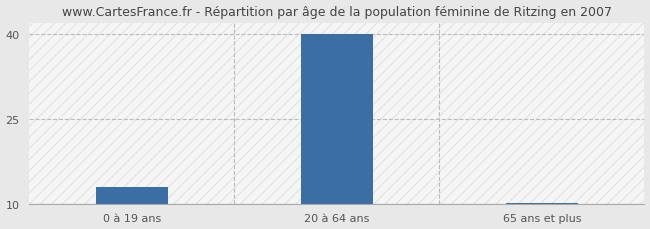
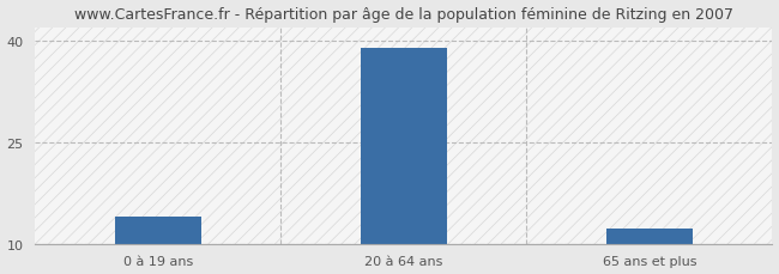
0 à 19 ans: 13.0 -> 14.0
20 à 64 ans: 40.0 -> 39.0
65 ans et plus: 10.1 -> 12.2
